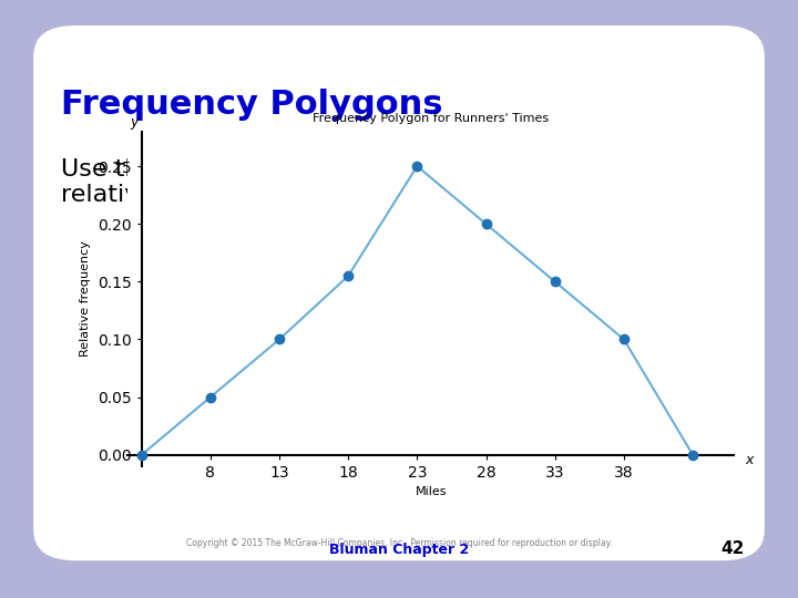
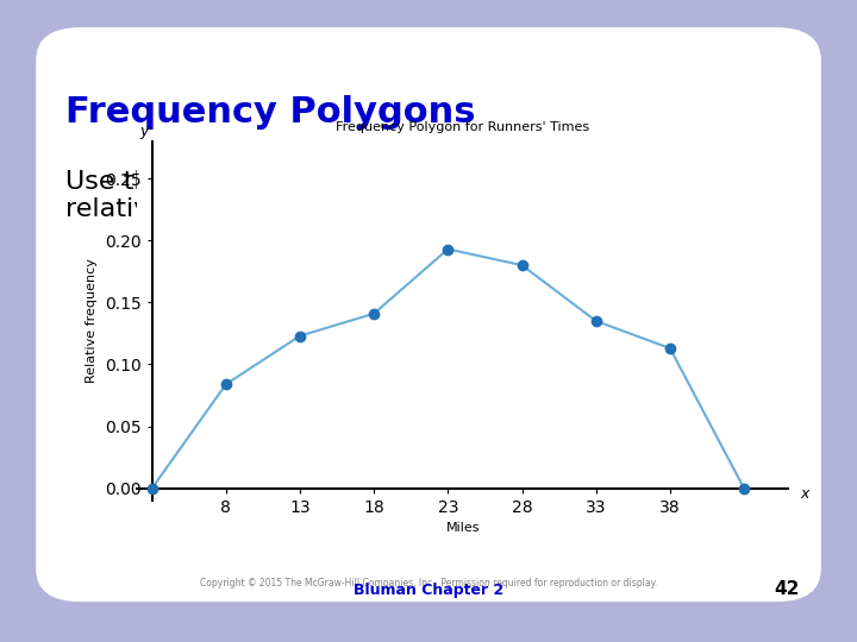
8: 0.050 -> 0.084
13: 0.100 -> 0.123
18: 0.155 -> 0.141
23: 0.250 -> 0.193
28: 0.200 -> 0.180
33: 0.150 -> 0.135
38: 0.100 -> 0.113
